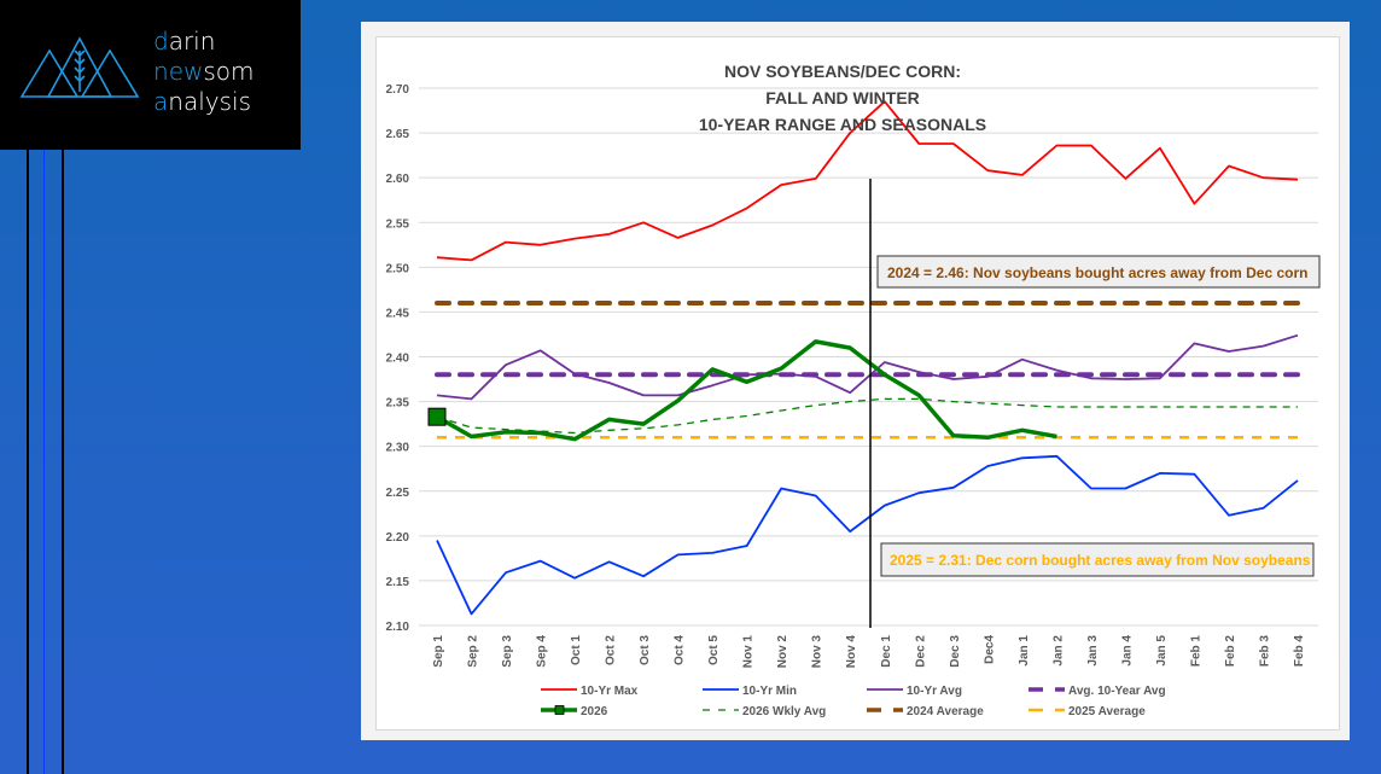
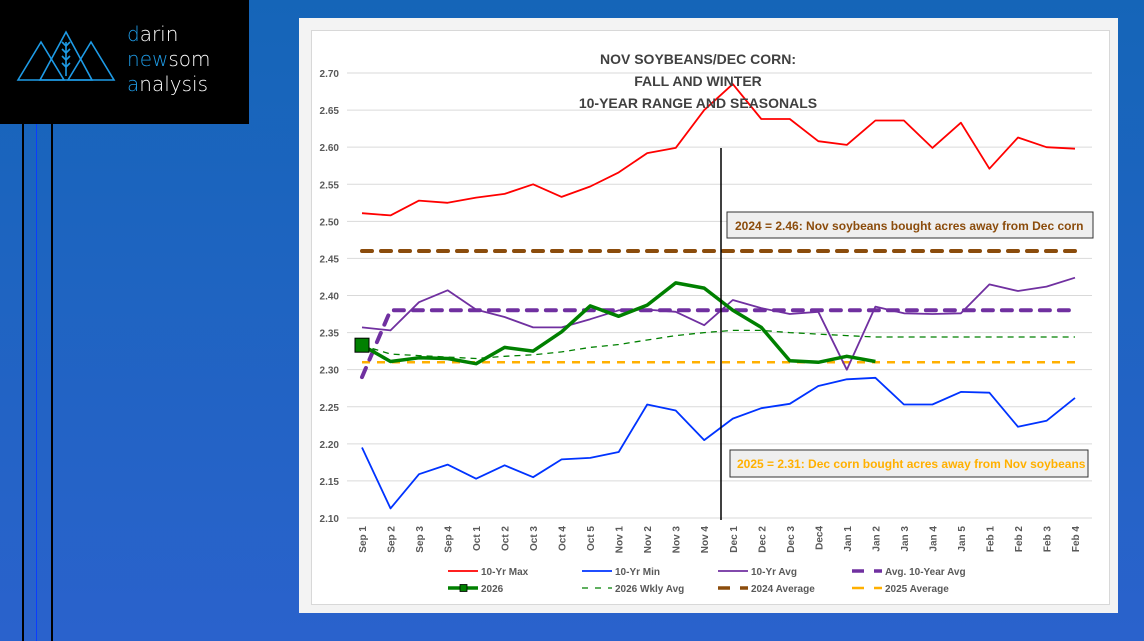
Avg. 10-Year Avg/Sep 1: 2.38 -> 2.29
10-Yr Avg/Jan 1: 2.40 -> 2.30
